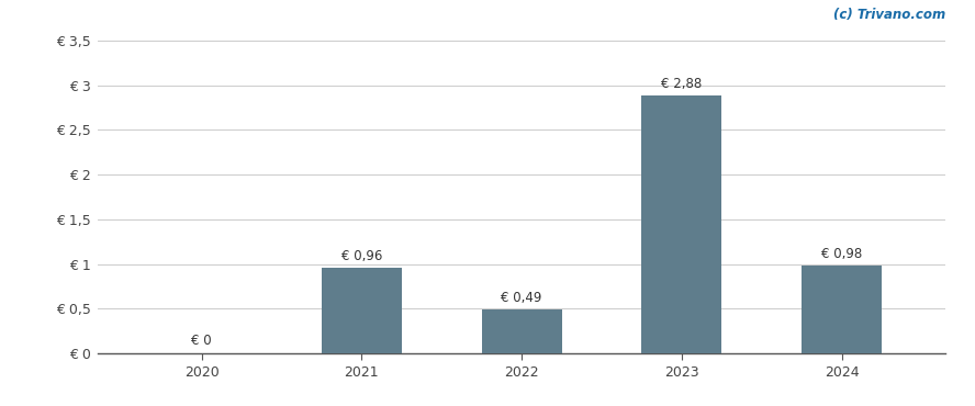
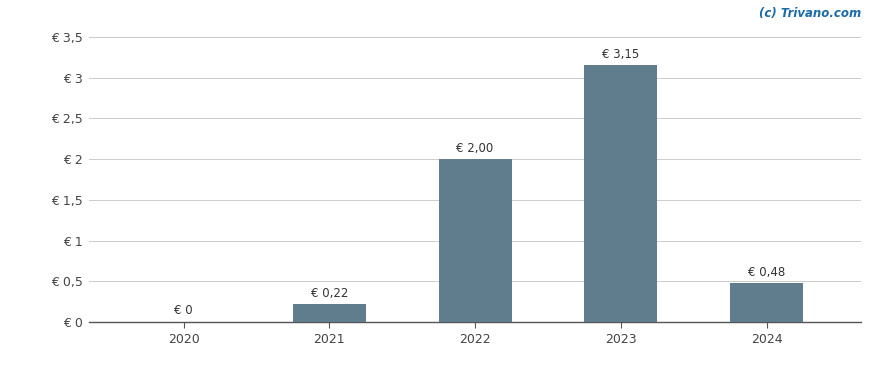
2021: 0,96 -> 0,22
2022: 0,49 -> 2,00
2023: 2,88 -> 3,15
2024: 0,98 -> 0,48
